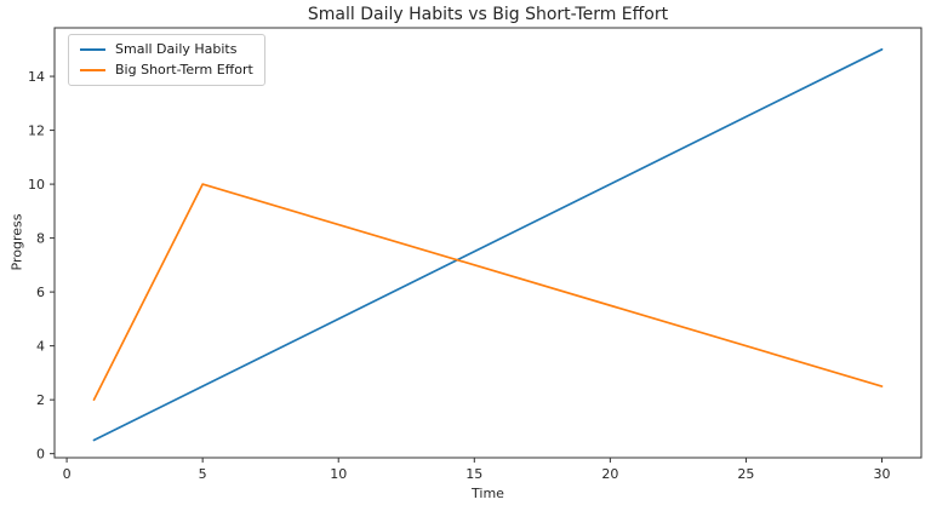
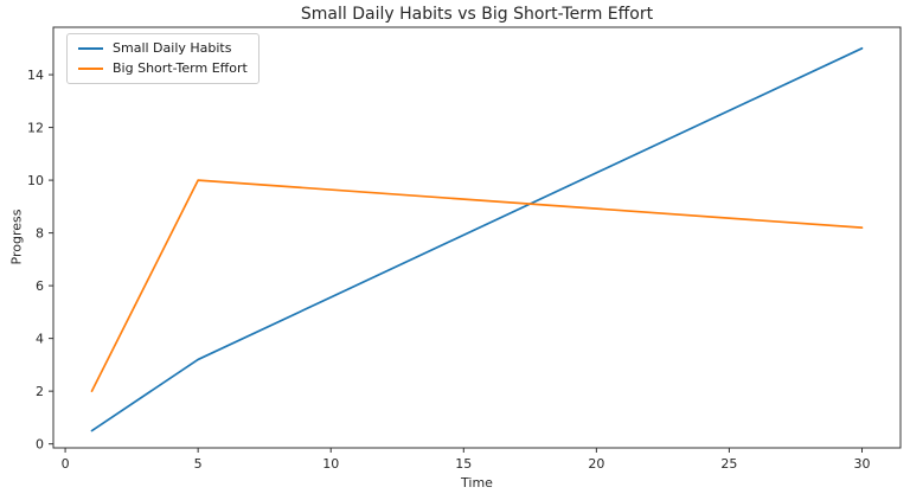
Small Daily Habits/5: 2.5 -> 3.2
Big Short-Term Effort/30: 2.5 -> 8.2
